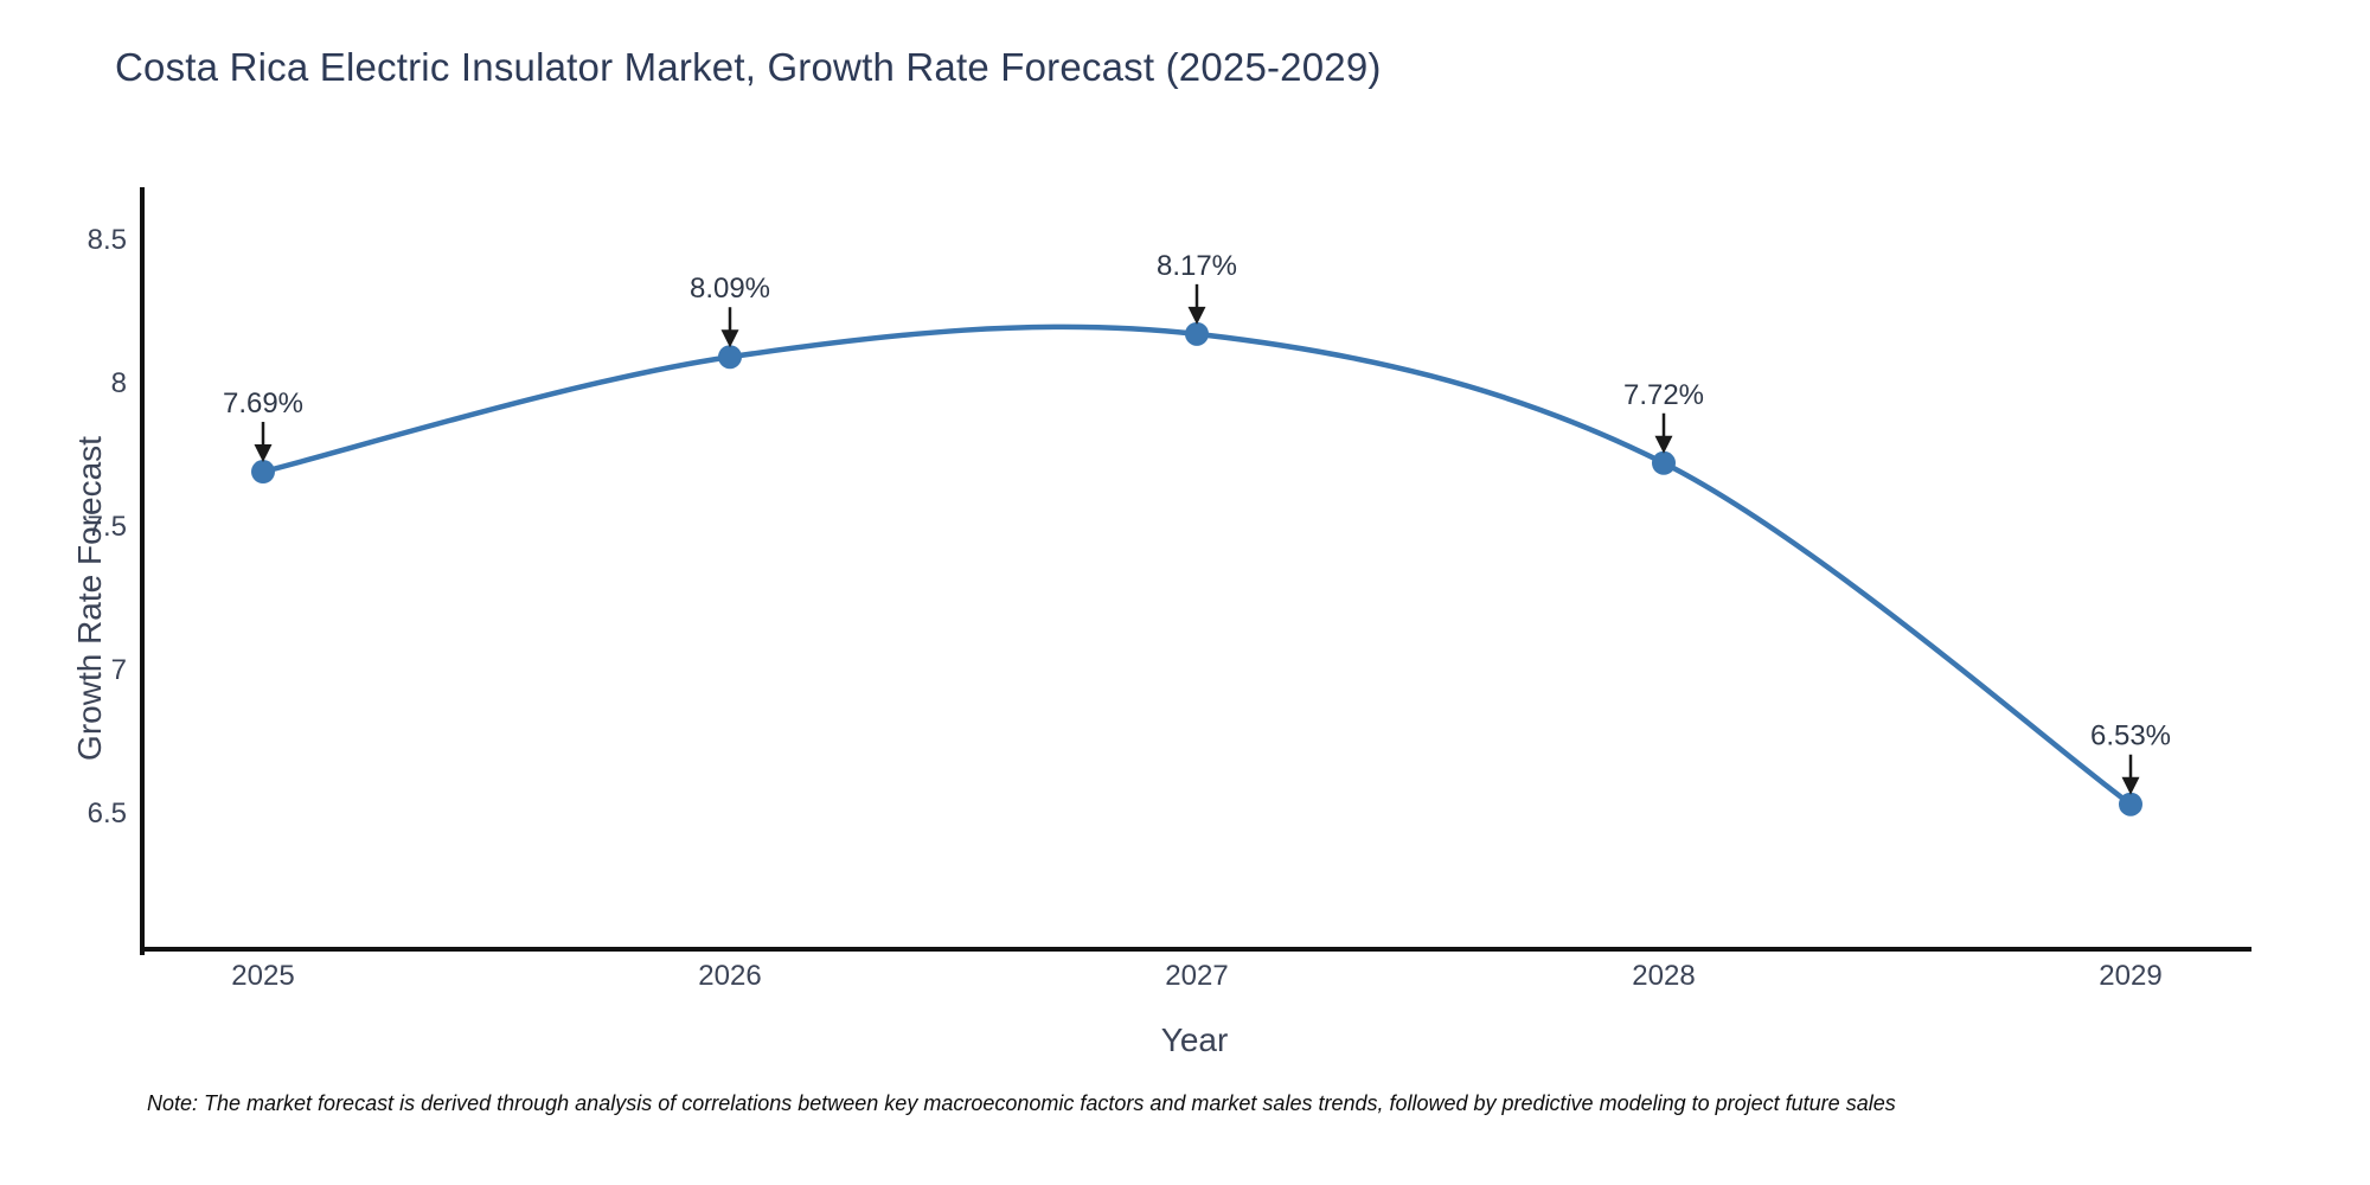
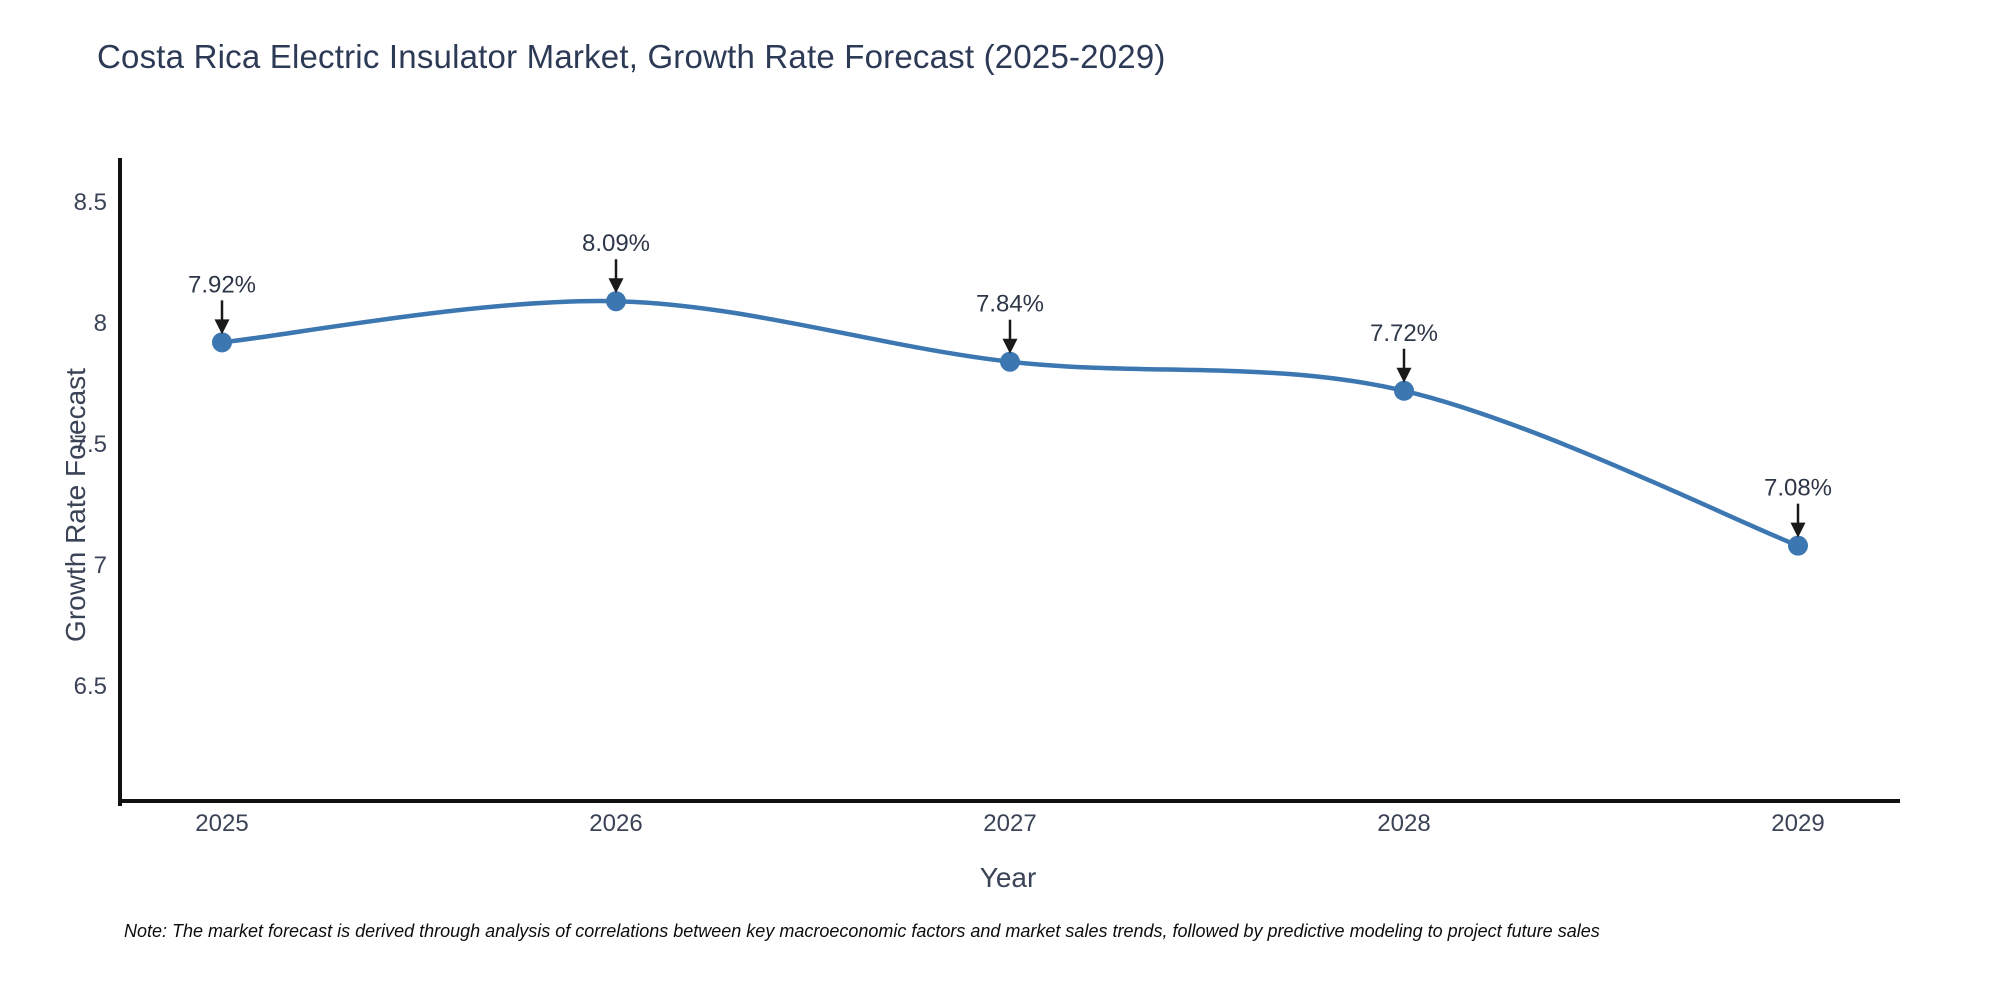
2025: 7.69% -> 7.92%
2027: 8.17% -> 7.84%
2029: 6.53% -> 7.08%
